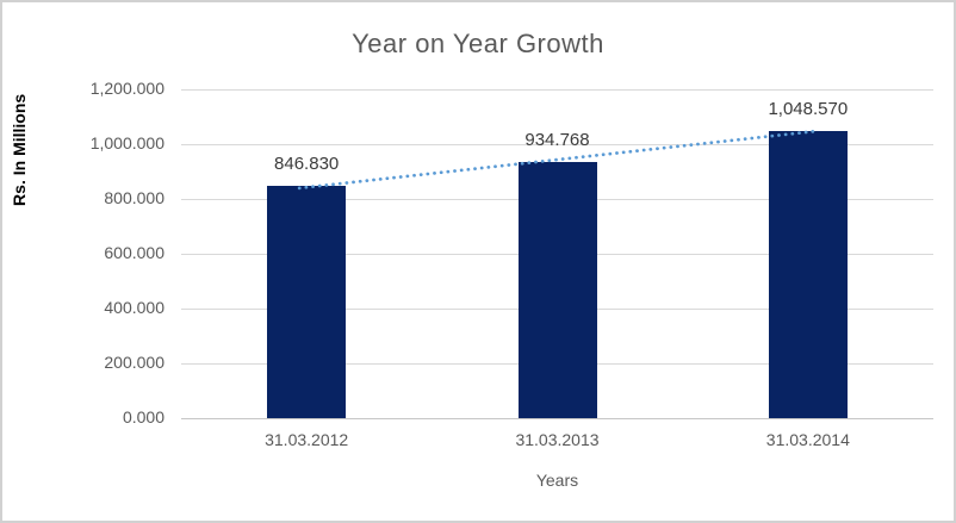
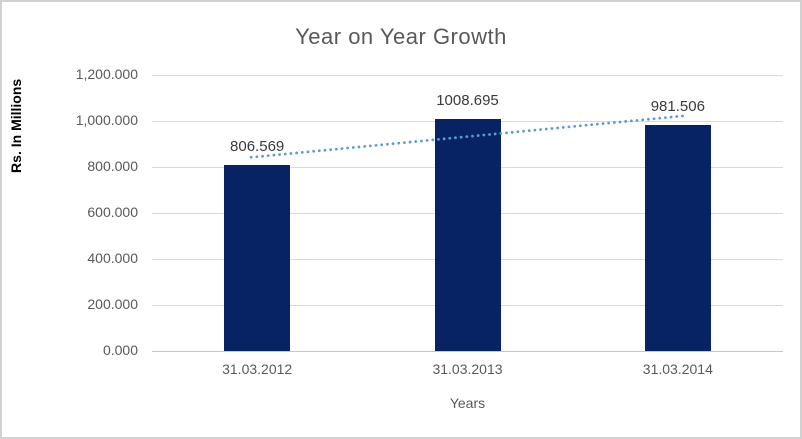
31.03.2012: 846.830 -> 806.569
31.03.2013: 934.768 -> 1008.695
31.03.2014: 1,048.570 -> 981.506
